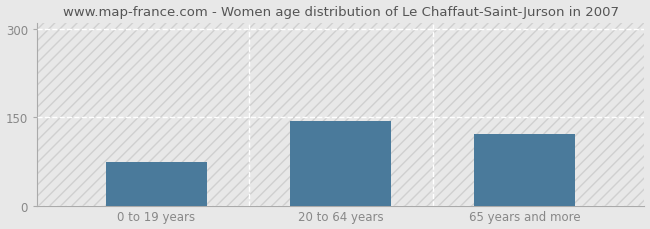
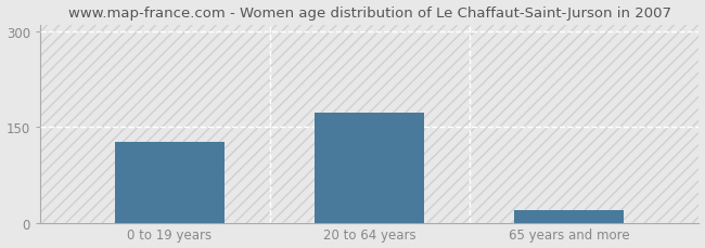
0 to 19 years: 74 -> 127
20 to 64 years: 144 -> 172
65 years and more: 122 -> 20
